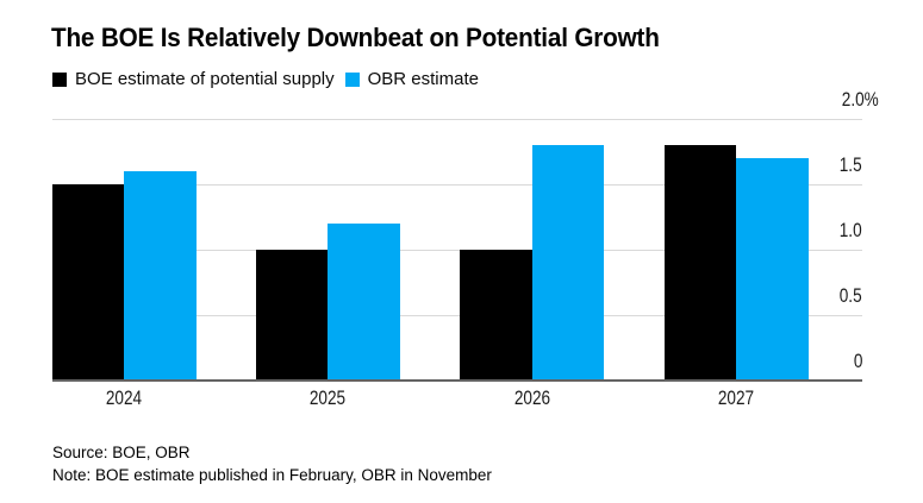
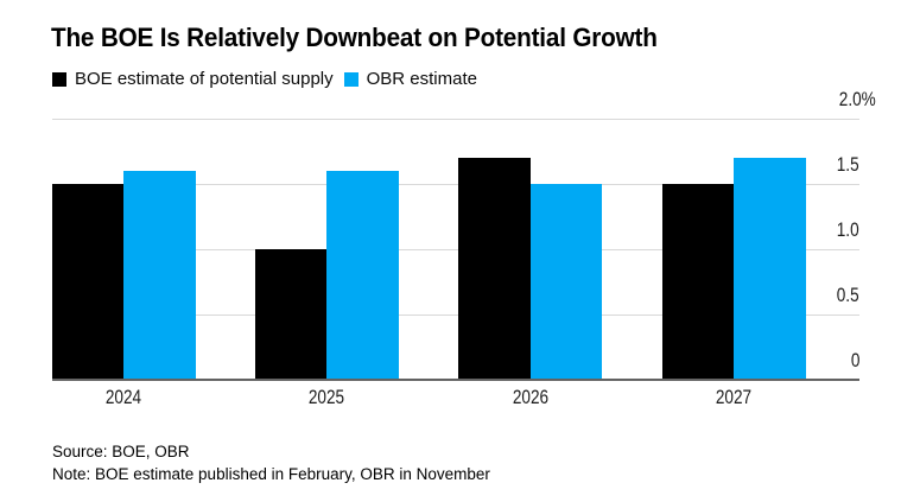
OBR estimate/2025: 1.2% -> 1.6%
BOE estimate of potential supply/2026: 1.0% -> 1.7%
OBR estimate/2026: 1.8% -> 1.5%
BOE estimate of potential supply/2027: 1.8% -> 1.5%
